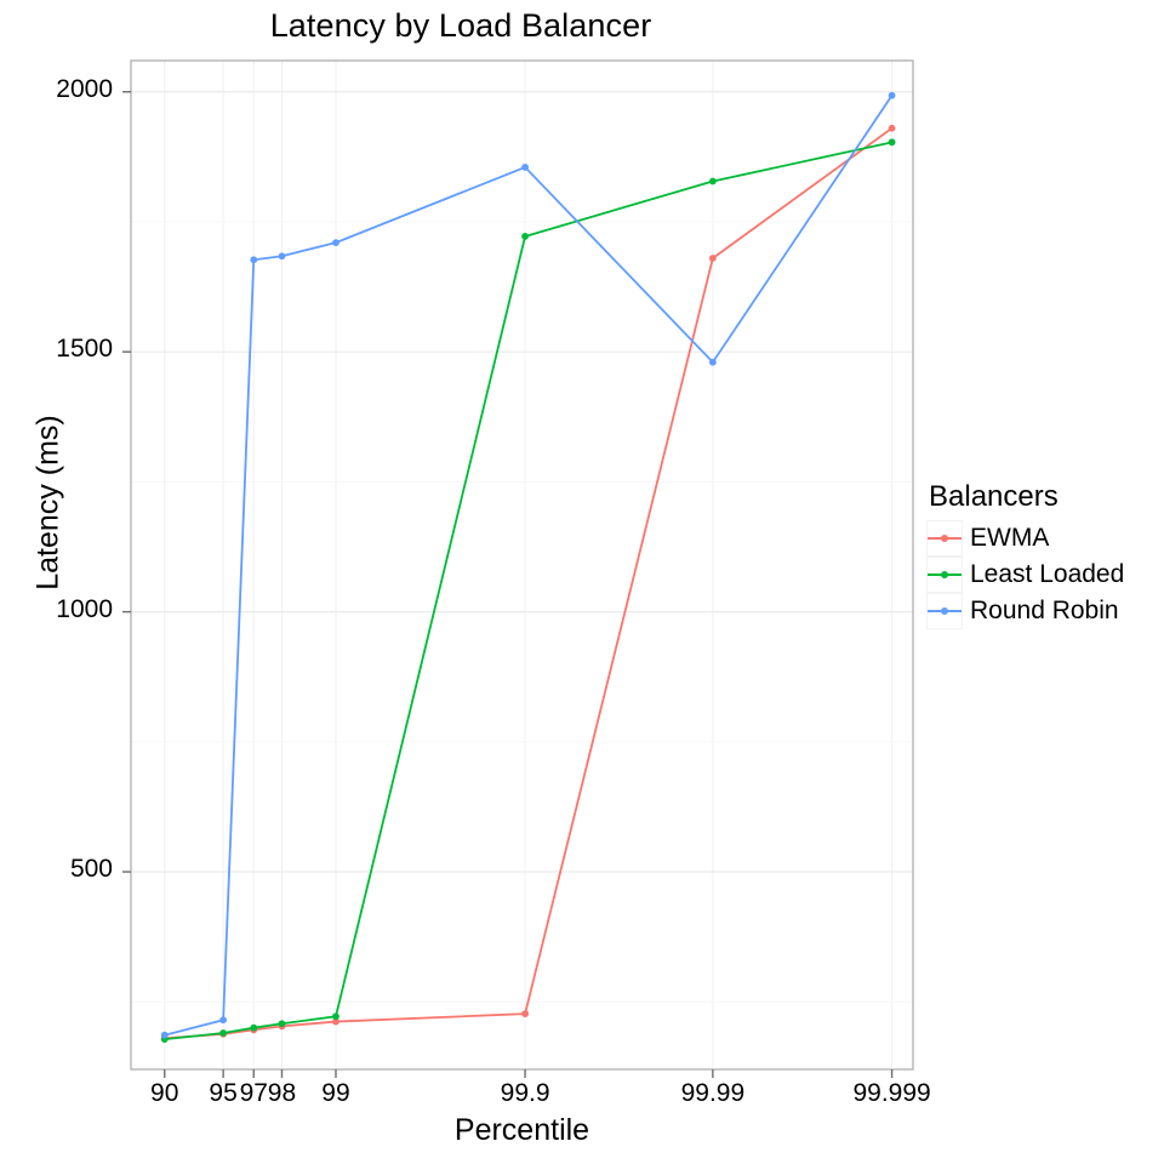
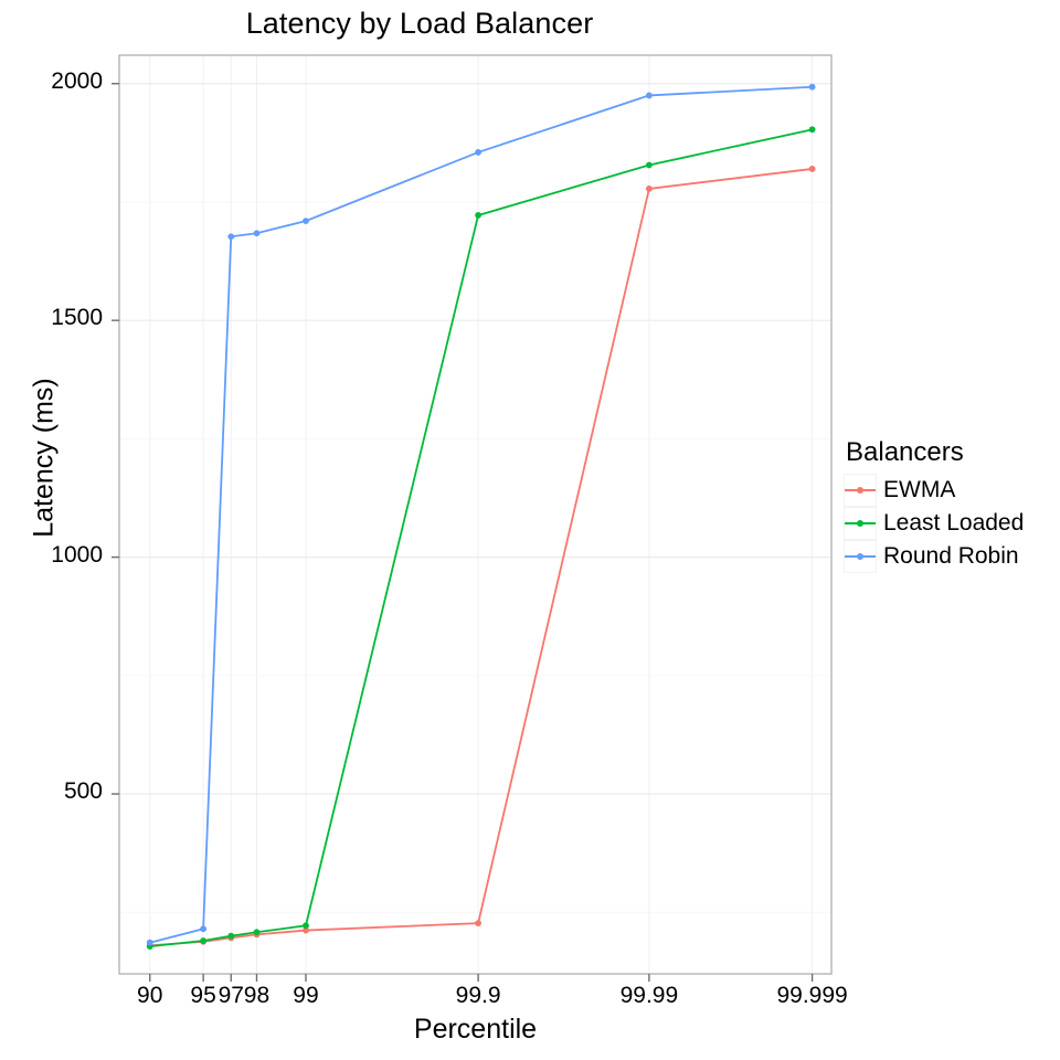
EWMA/99.99: 1680 -> 1780
Round Robin/99.99: 1480 -> 1980
EWMA/99.999: 1930 -> 1820
